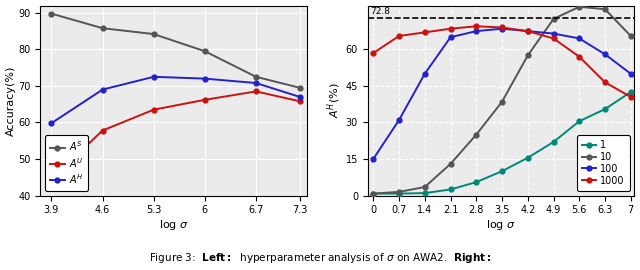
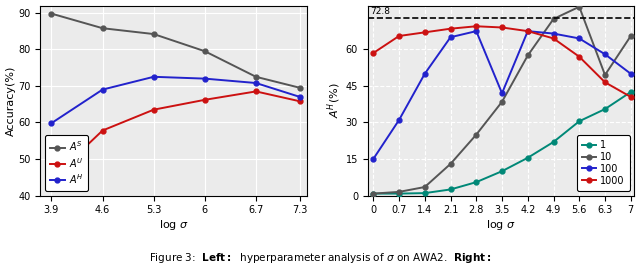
100/3.5: 68.5 -> 42.0
10/6.3: 76.5 -> 49.5
